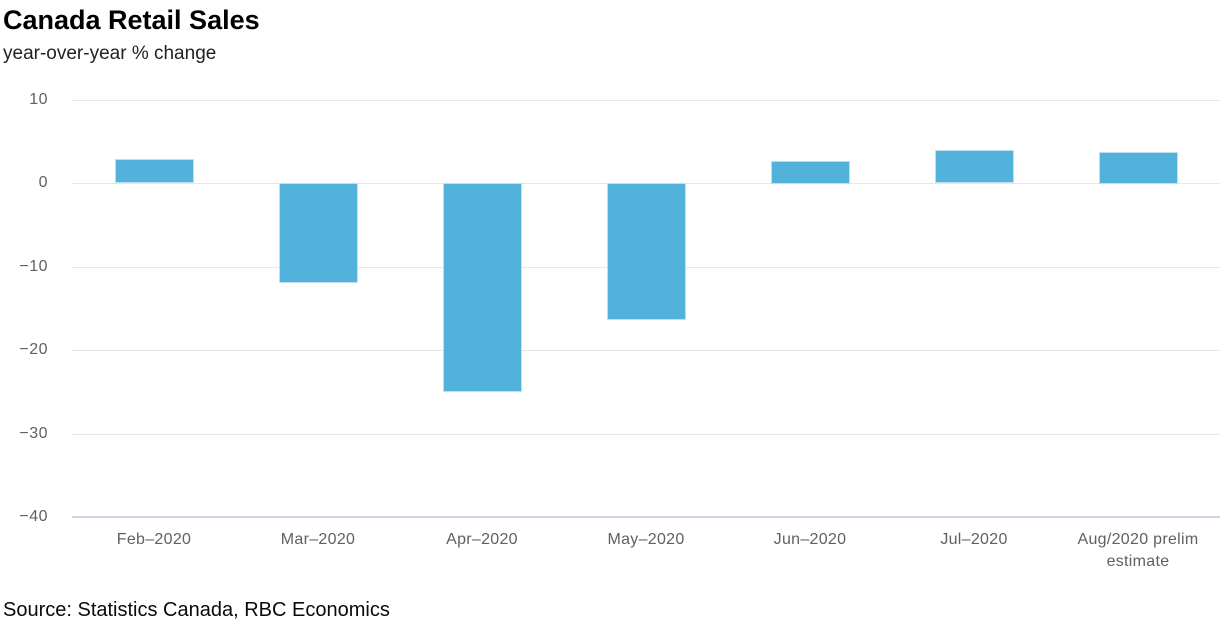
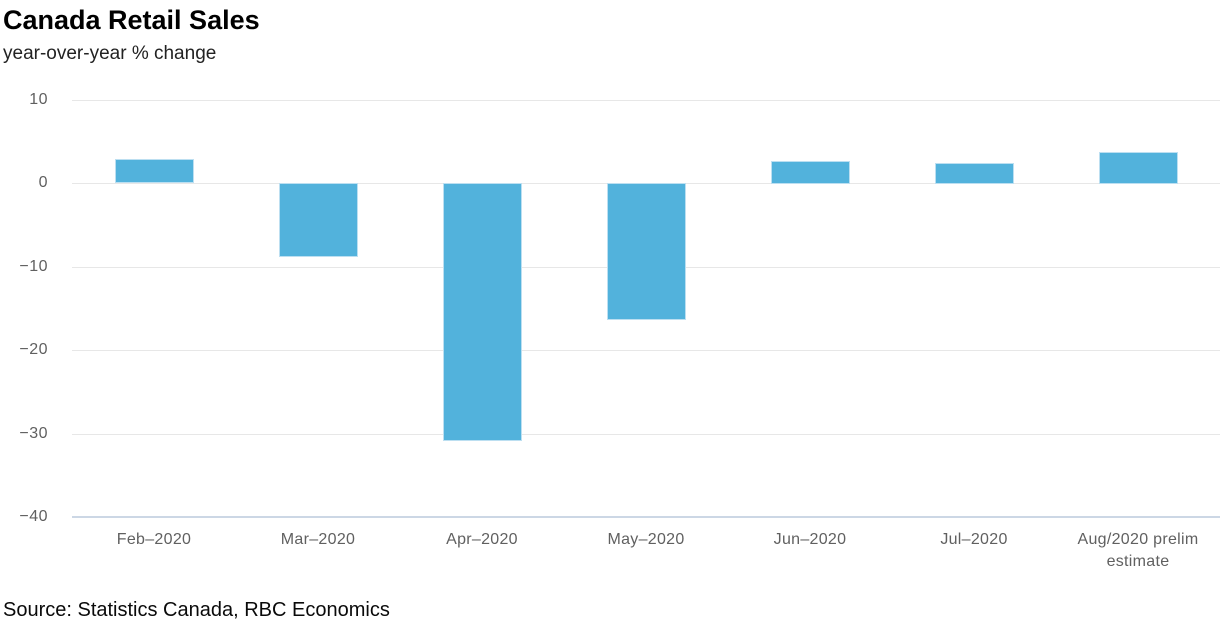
Mar–2020: -12 -> -9
Apr–2020: -25 -> -31
Jul–2020: 4 -> 2
